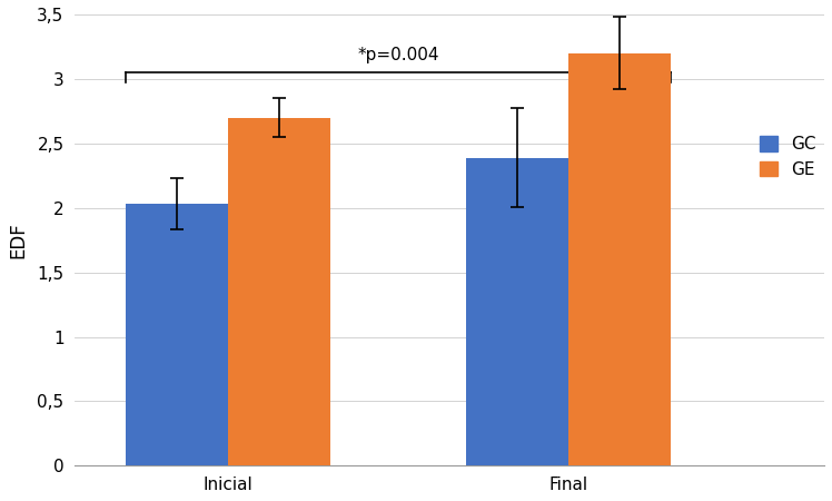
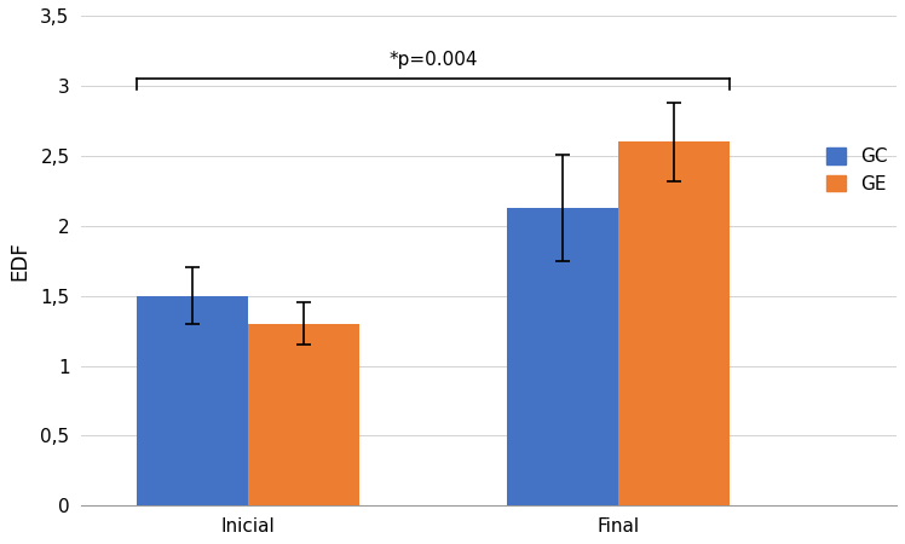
GC/Inicial: 2,03 -> 1,50
GE/Inicial: 2,7 -> 1,3
GC/Final: 2,39 -> 2,13
GE/Final: 3,2 -> 2,6
